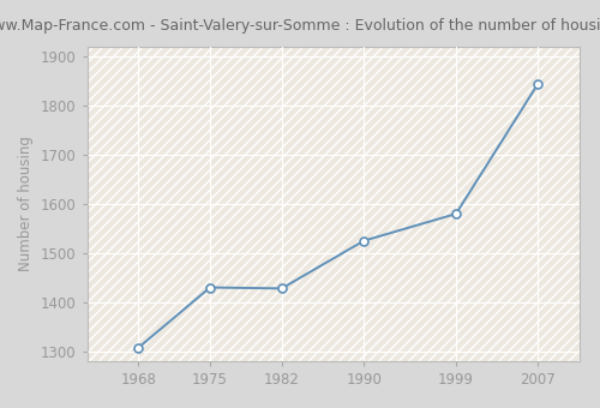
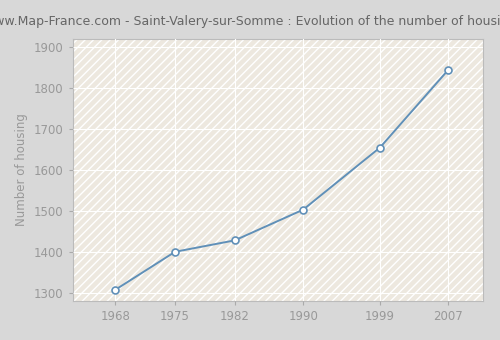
1975: 1430 -> 1400
1990: 1525 -> 1503
1999: 1580 -> 1655
